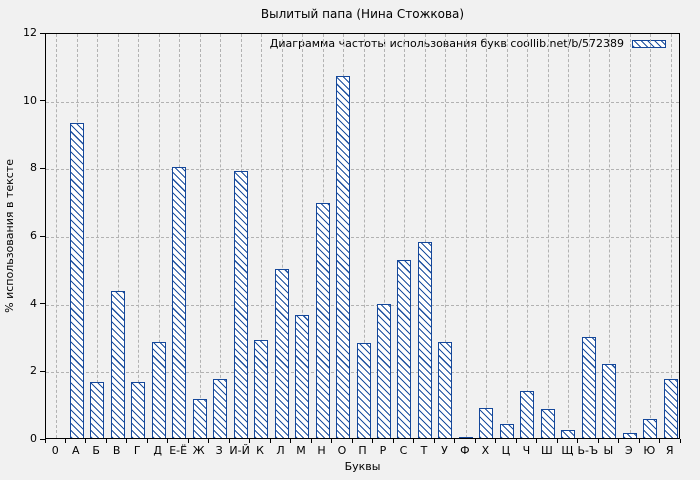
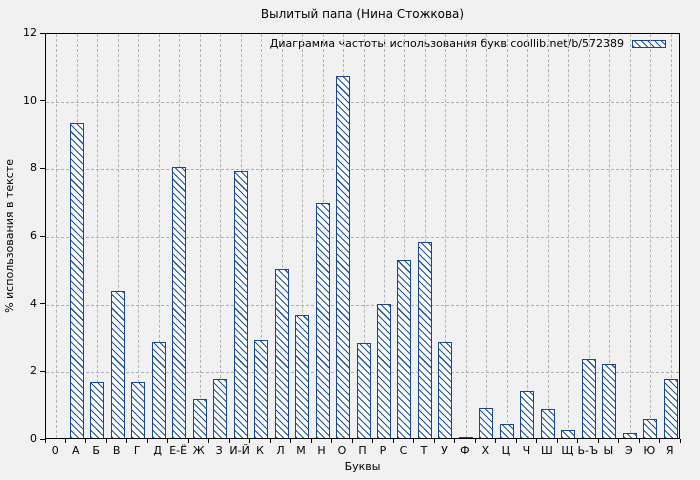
Ь-Ъ: 3.0 -> 2.4
